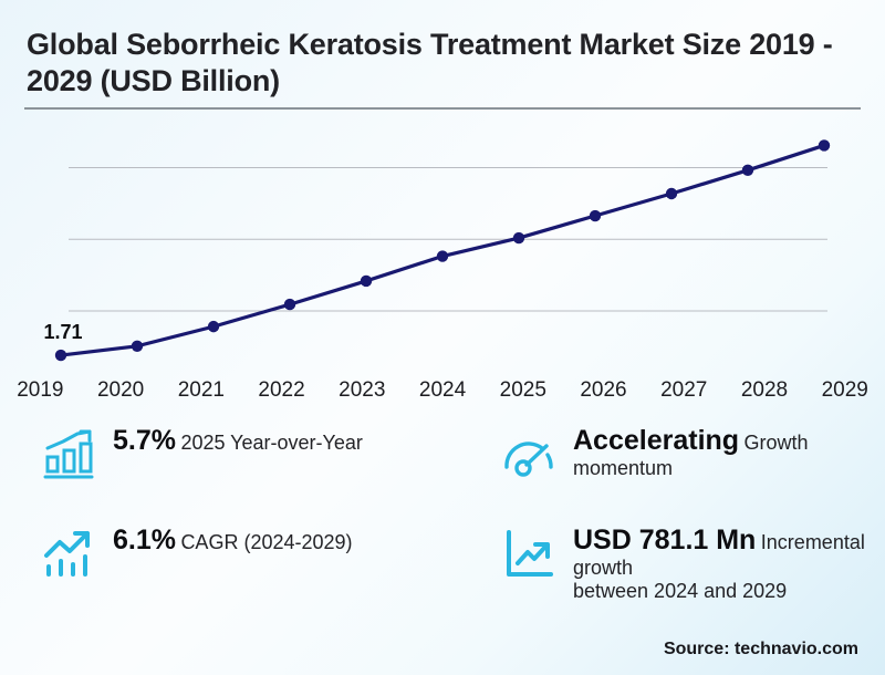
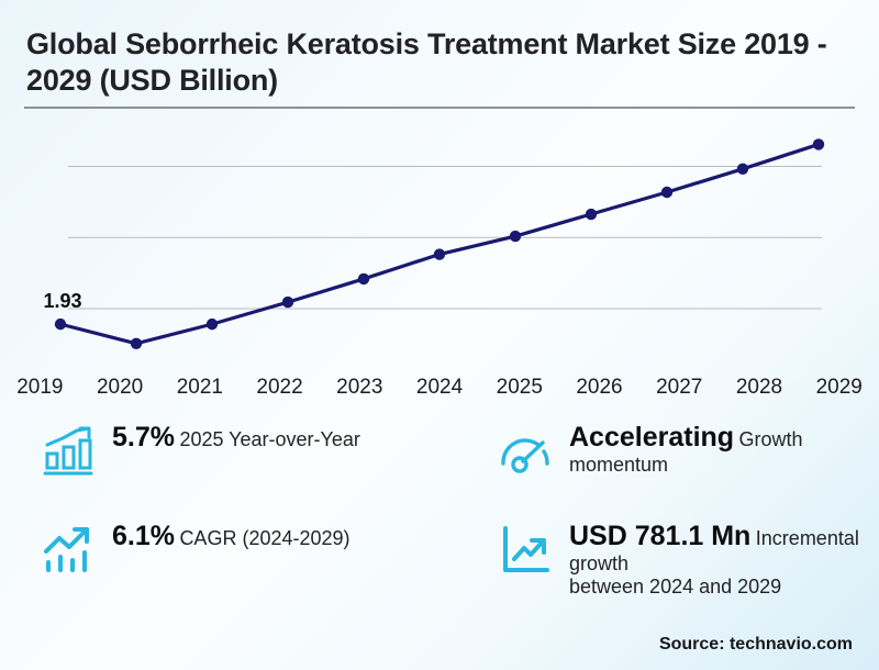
2019: 1.71 -> 1.93
